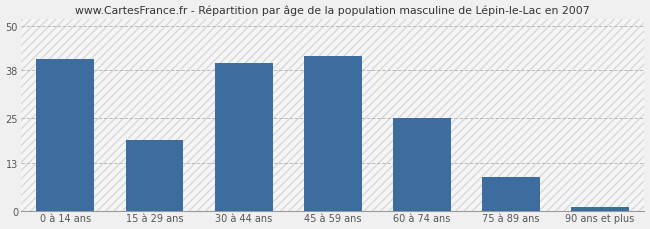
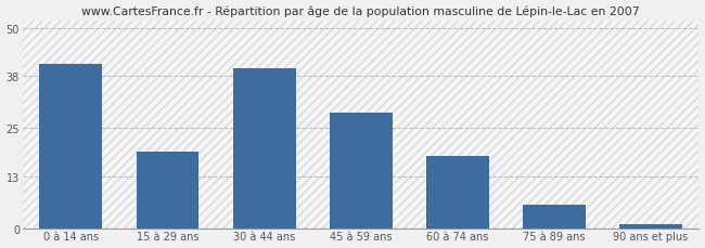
45 à 59 ans: 42 -> 29
60 à 74 ans: 25 -> 18
75 à 89 ans: 9 -> 6
